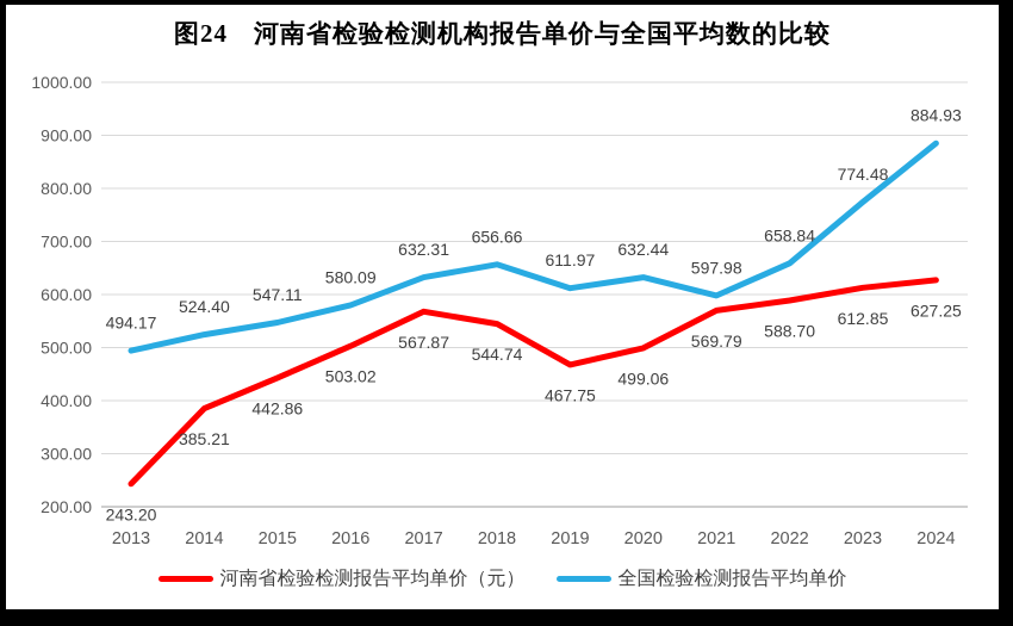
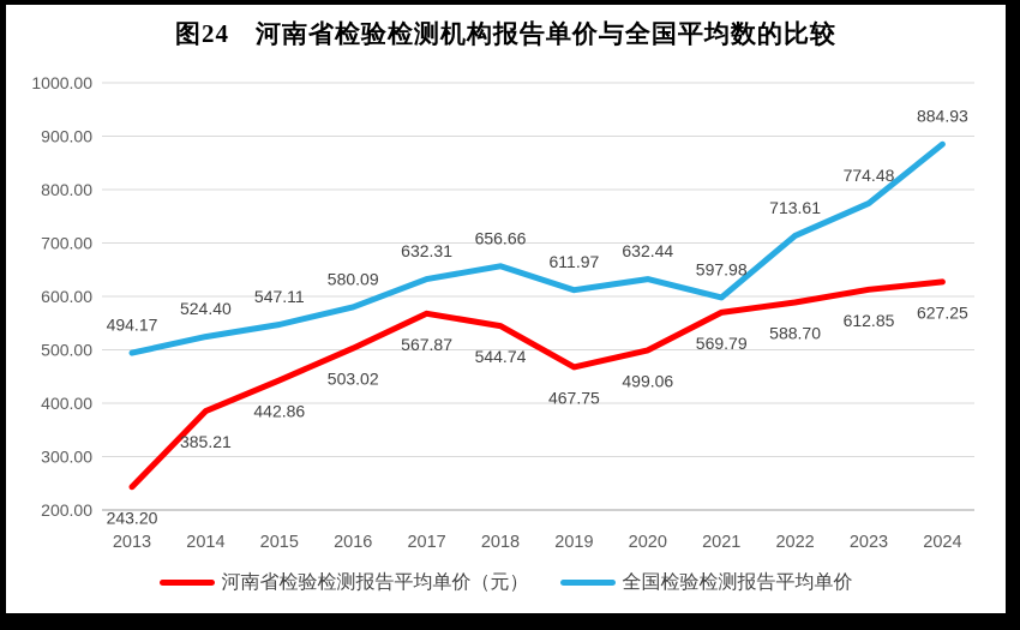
全国检验检测报告平均单价/2022: 658.84 -> 713.61
